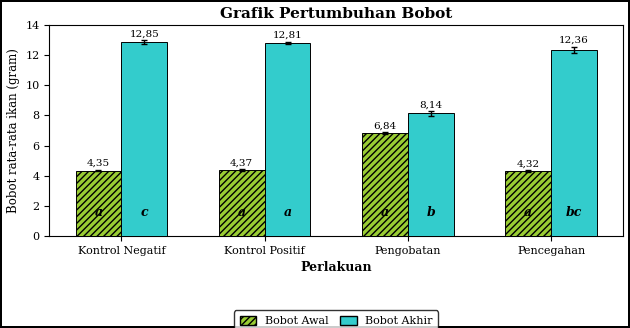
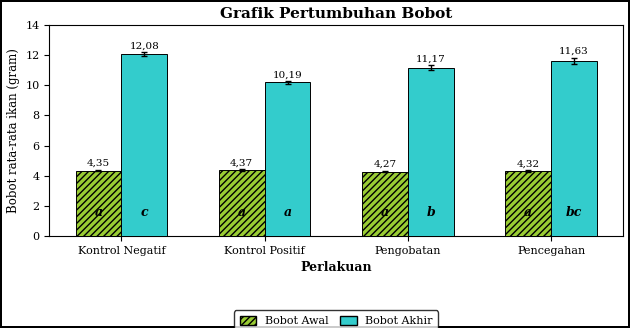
Bobot Akhir/Kontrol Negatif: 12,85 -> 12,08
Bobot Akhir/Kontrol Positif: 12,81 -> 10,19
Bobot Awal/Pengobatan: 6,84 -> 4,27
Bobot Akhir/Pengobatan: 8,14 -> 11,17
Bobot Akhir/Pencegahan: 12,36 -> 11,63
